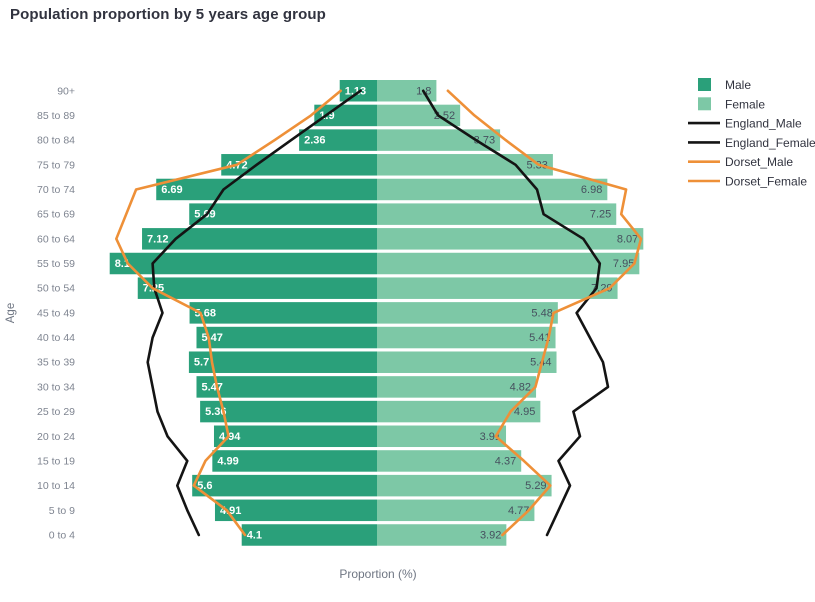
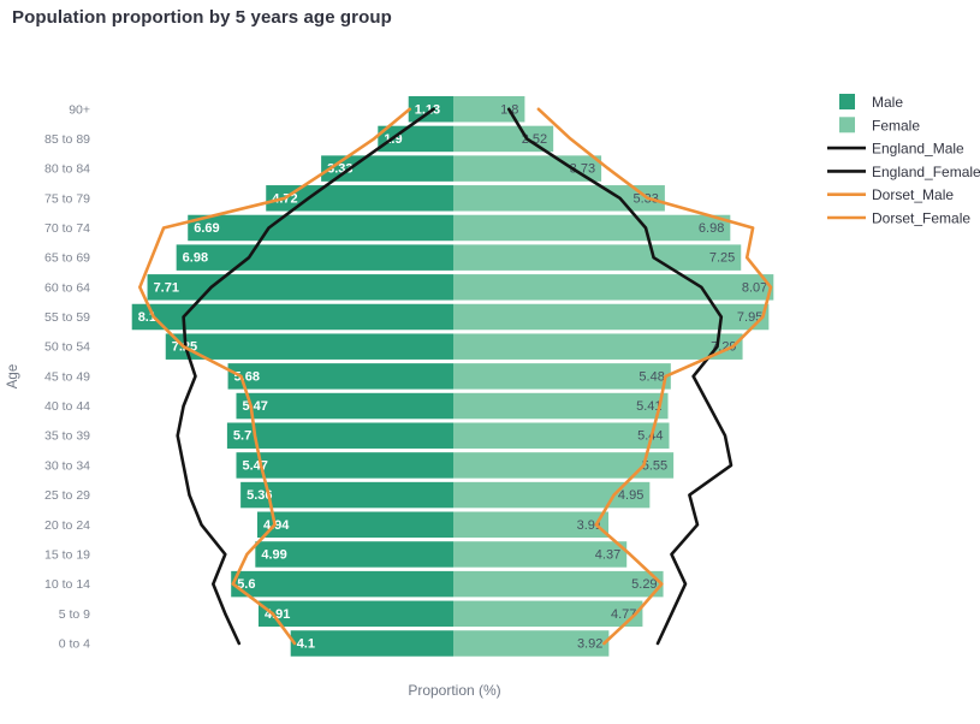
Male/80 to 84: 2.36 -> 3.33
Male/65 to 69: 5.69 -> 6.98
Male/60 to 64: 7.12 -> 7.71
Female/30 to 34: 4.82 -> 5.55
